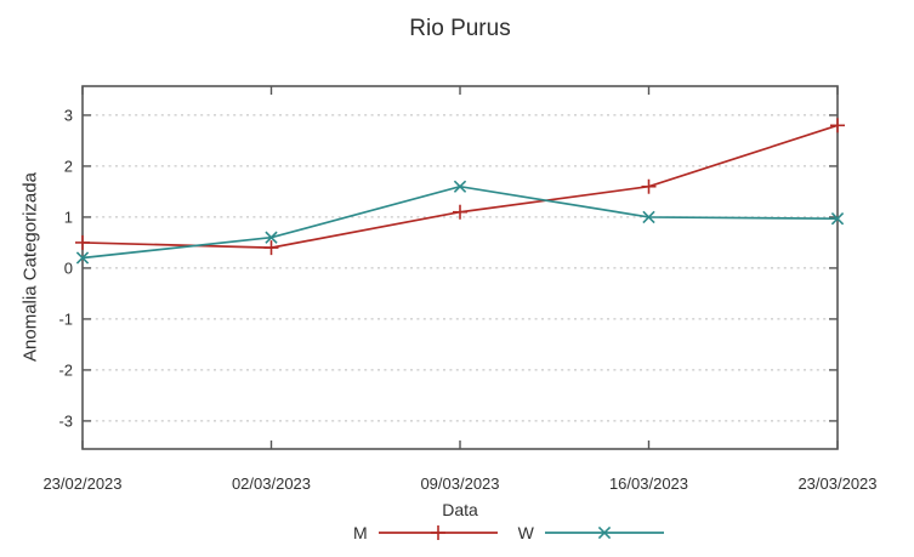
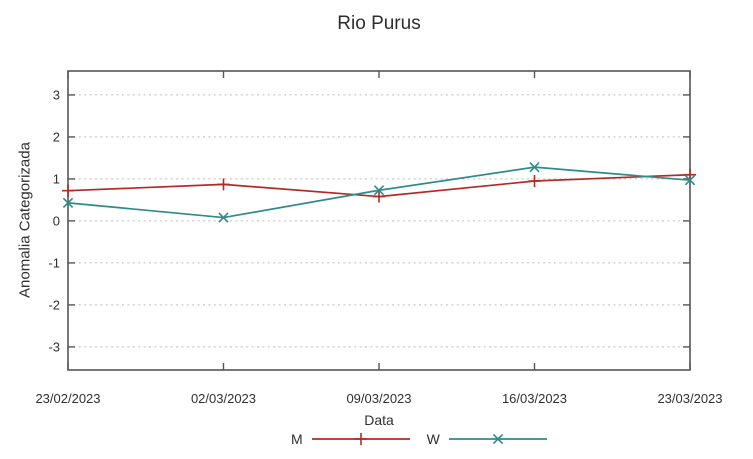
M/23/02/2023: 0.5 -> 0.7
W/23/02/2023: 0.2 -> 0.4
M/02/03/2023: 0.4 -> 0.9
W/02/03/2023: 0.6 -> 0.1
M/09/03/2023: 1.1 -> 0.6
W/09/03/2023: 1.6 -> 0.7
M/16/03/2023: 1.6 -> 0.9
W/16/03/2023: 1.0 -> 1.3
M/23/03/2023: 2.8 -> 1.1
